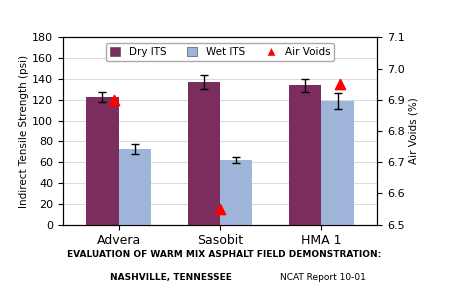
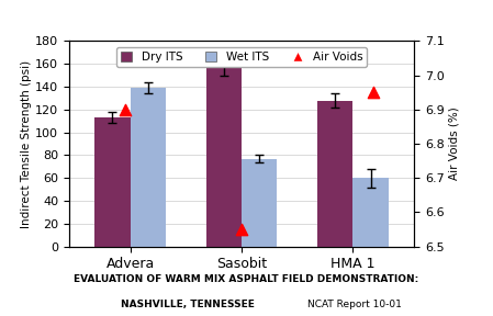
Dry ITS/Advera: 123 -> 113
Wet ITS/Advera: 73 -> 139
Dry ITS/Sasobit: 137 -> 157
Wet ITS/Sasobit: 62 -> 77
Dry ITS/HMA 1: 134 -> 128
Wet ITS/HMA 1: 119 -> 60
